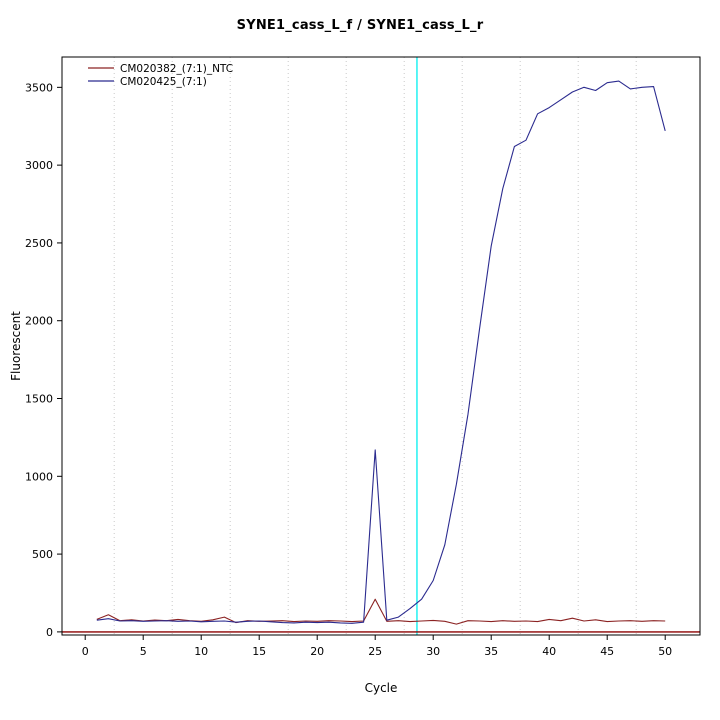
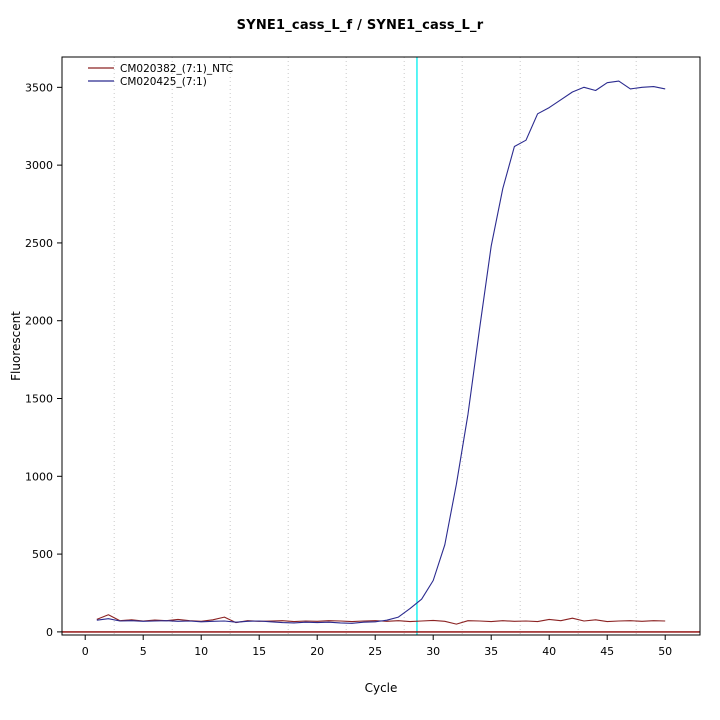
CM020382_(7:1)_NTC/25: 210 -> 70
CM020425_(7:1)/25: 1170 -> 60
CM020425_(7:1)/50: 3220 -> 3490
